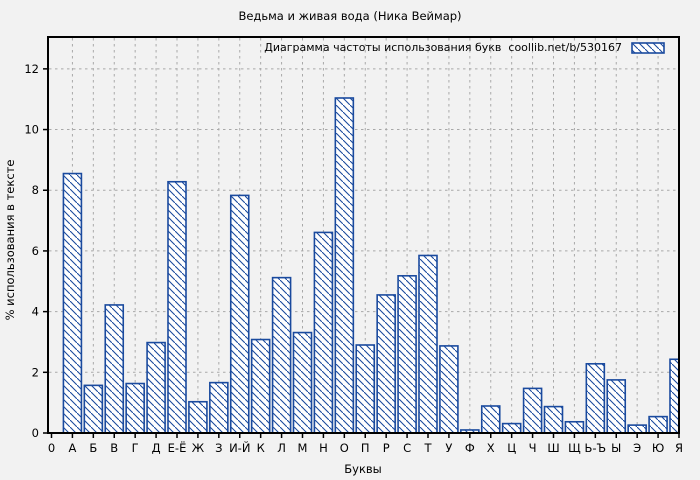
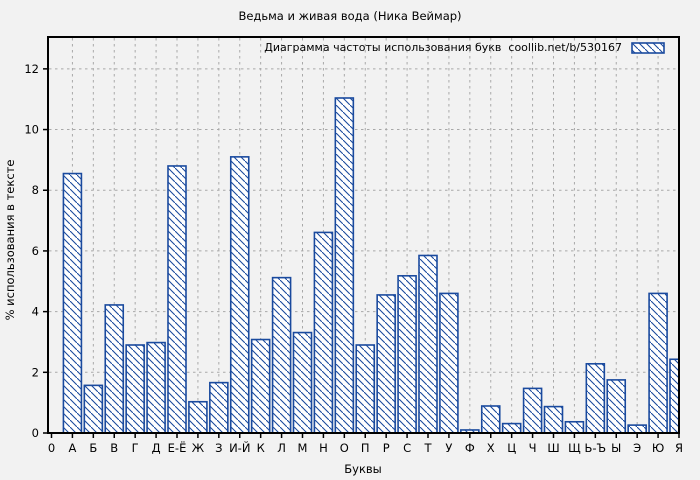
Г: 1.6 -> 2.9
Е-Ё: 8.3 -> 8.8
И-Й: 7.8 -> 9.1
У: 2.9 -> 4.6
Ю: 0.5 -> 4.6
